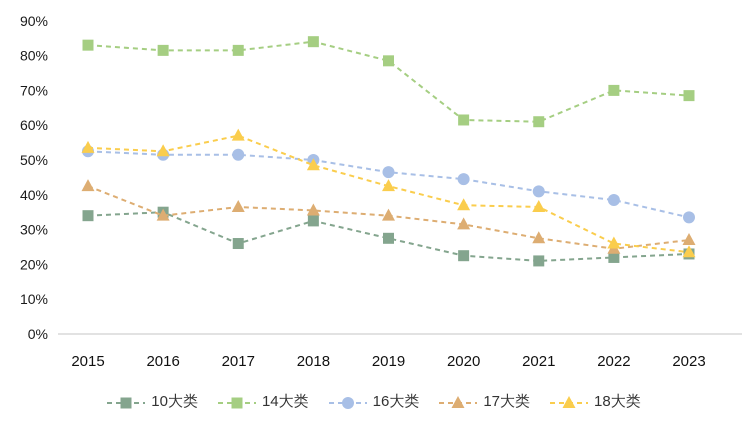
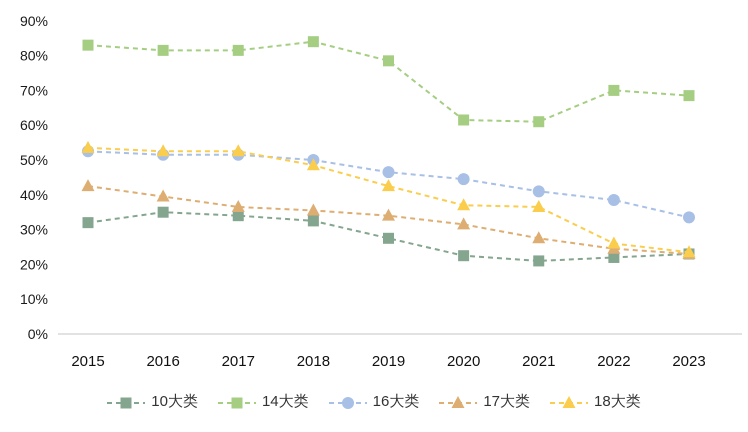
10大类/2015: 34% -> 32%
17大类/2016: 34% -> 40%
10大类/2017: 26% -> 34%
18大类/2017: 57% -> 52%
17大类/2023: 27% -> 23%
